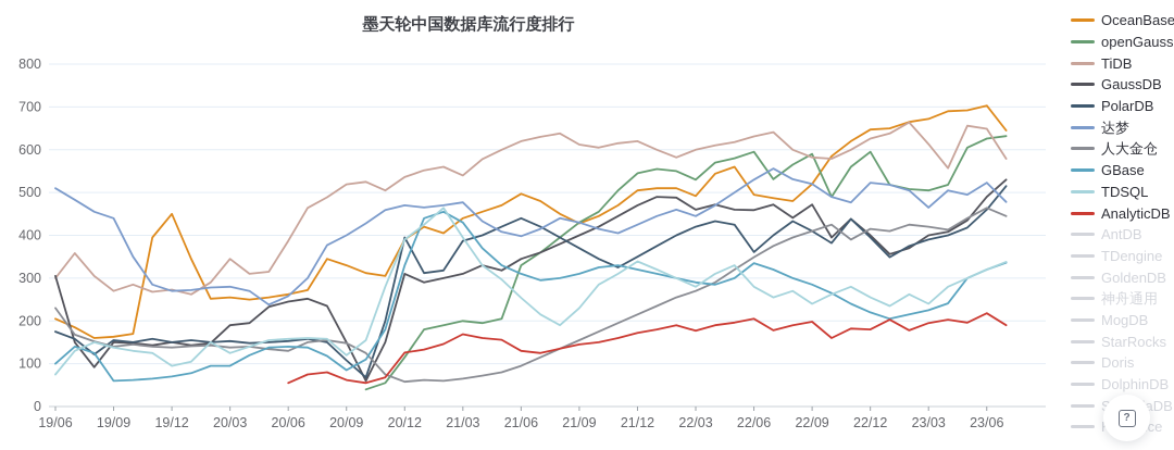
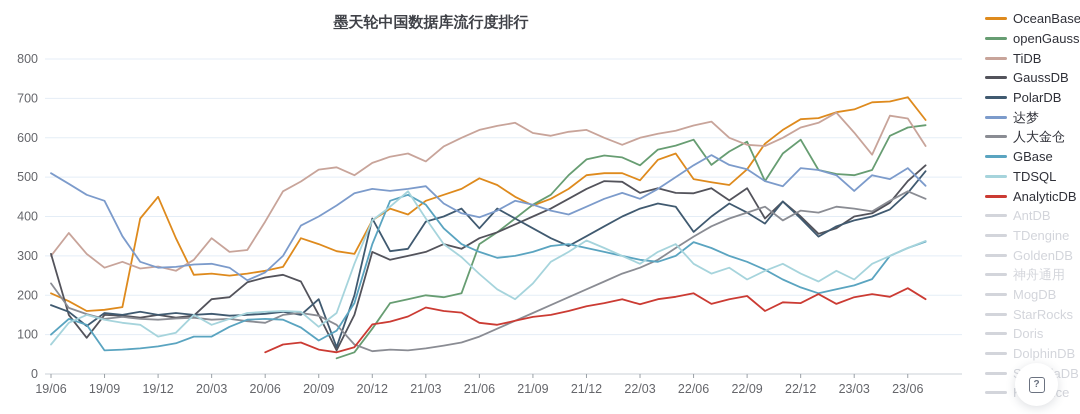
PolarDB/20/09: 110 -> 190
PolarDB/21/06: 440 -> 370
